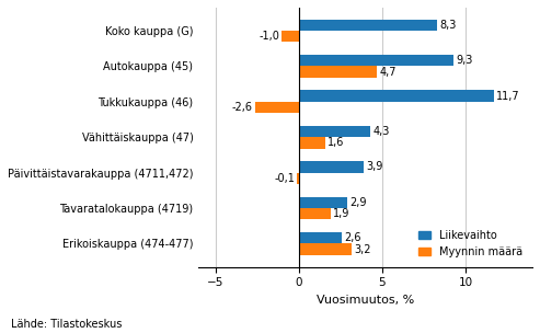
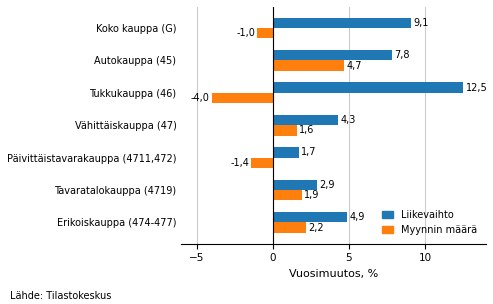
Liikevaihto/Koko kauppa (G): 8,3 -> 9,1
Liikevaihto/Autokauppa (45): 9,3 -> 7,8
Liikevaihto/Tukkukauppa (46): 11,7 -> 12,5
Myynnin määrä/Tukkukauppa (46): -2,6 -> -4,0
Liikevaihto/Päivittäistavarakauppa (4711,472): 3,9 -> 1,7
Myynnin määrä/Päivittäistavarakauppa (4711,472): -0,1 -> -1,4
Liikevaihto/Erikoiskauppa (474-477): 2,6 -> 4,9
Myynnin määrä/Erikoiskauppa (474-477): 3,2 -> 2,2
